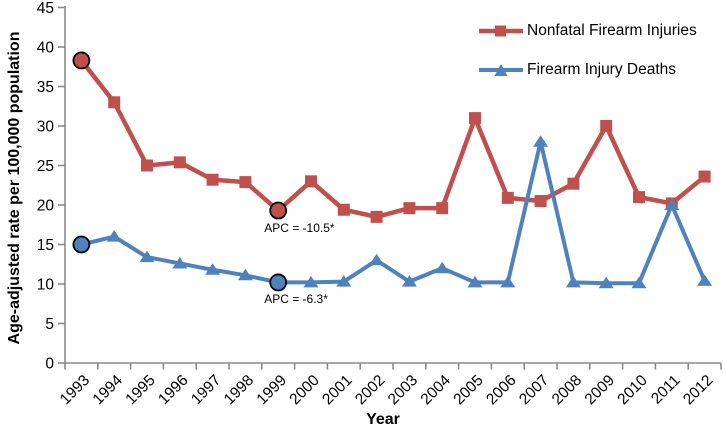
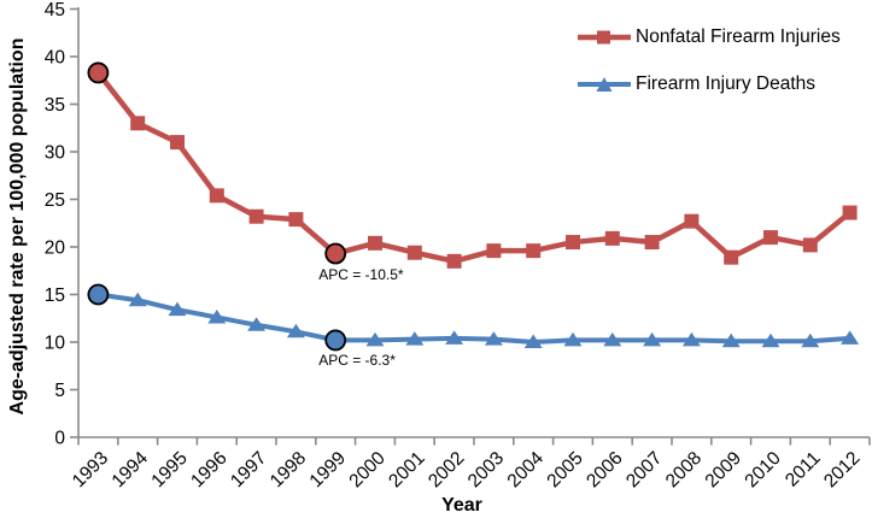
Firearm Injury Deaths/1994: 16 -> 14
Nonfatal Firearm Injuries/1995: 25 -> 31
Nonfatal Firearm Injuries/2000: 23 -> 20
Firearm Injury Deaths/2002: 13 -> 10
Firearm Injury Deaths/2004: 12 -> 10
Nonfatal Firearm Injuries/2005: 31 -> 20
Firearm Injury Deaths/2007: 28 -> 10
Nonfatal Firearm Injuries/2009: 30 -> 19
Firearm Injury Deaths/2011: 20 -> 10
